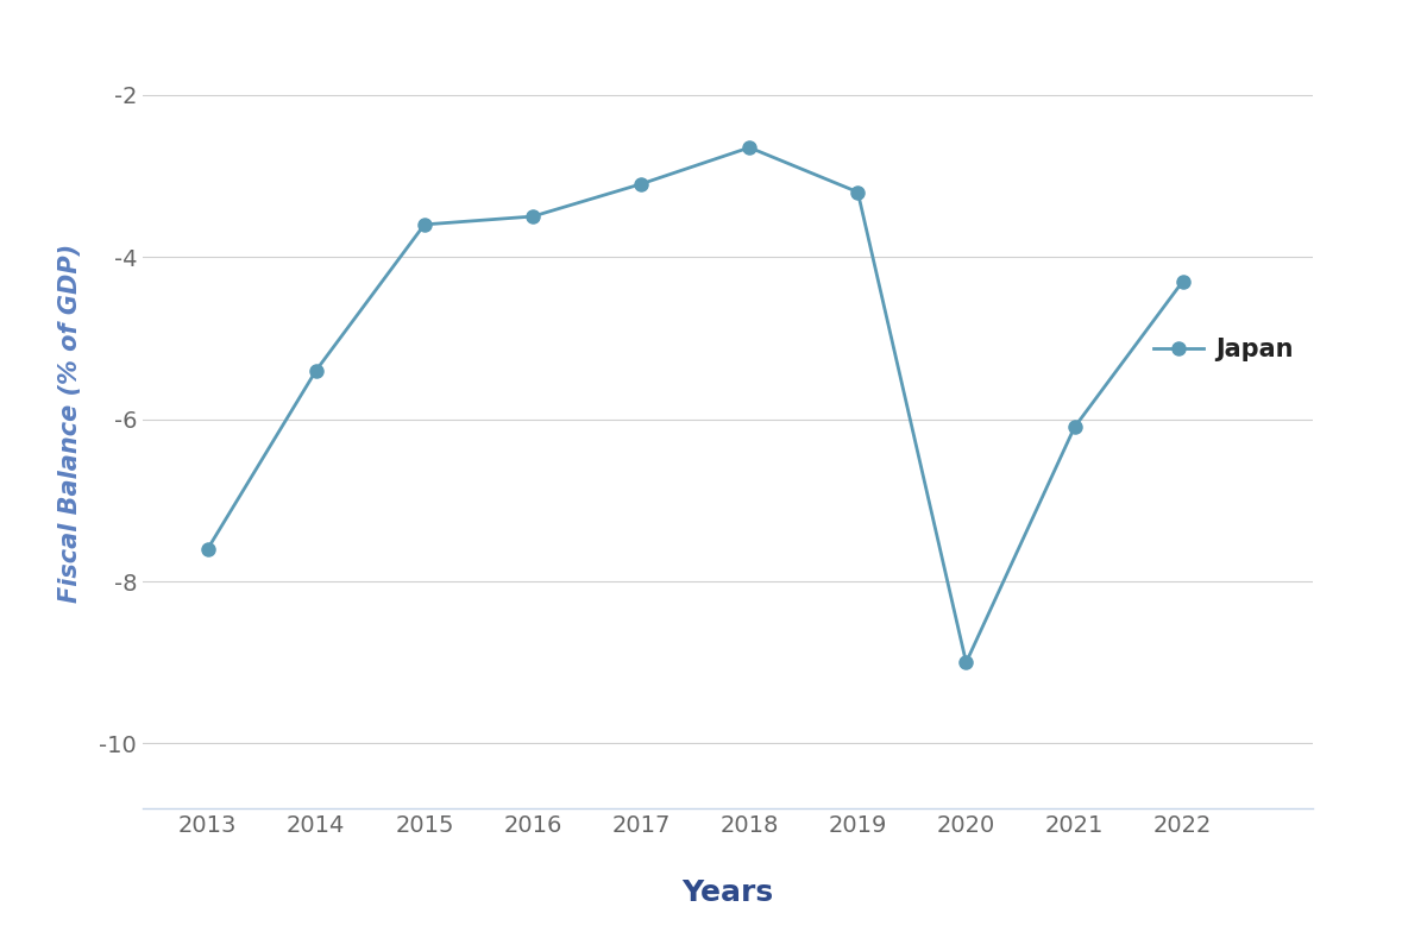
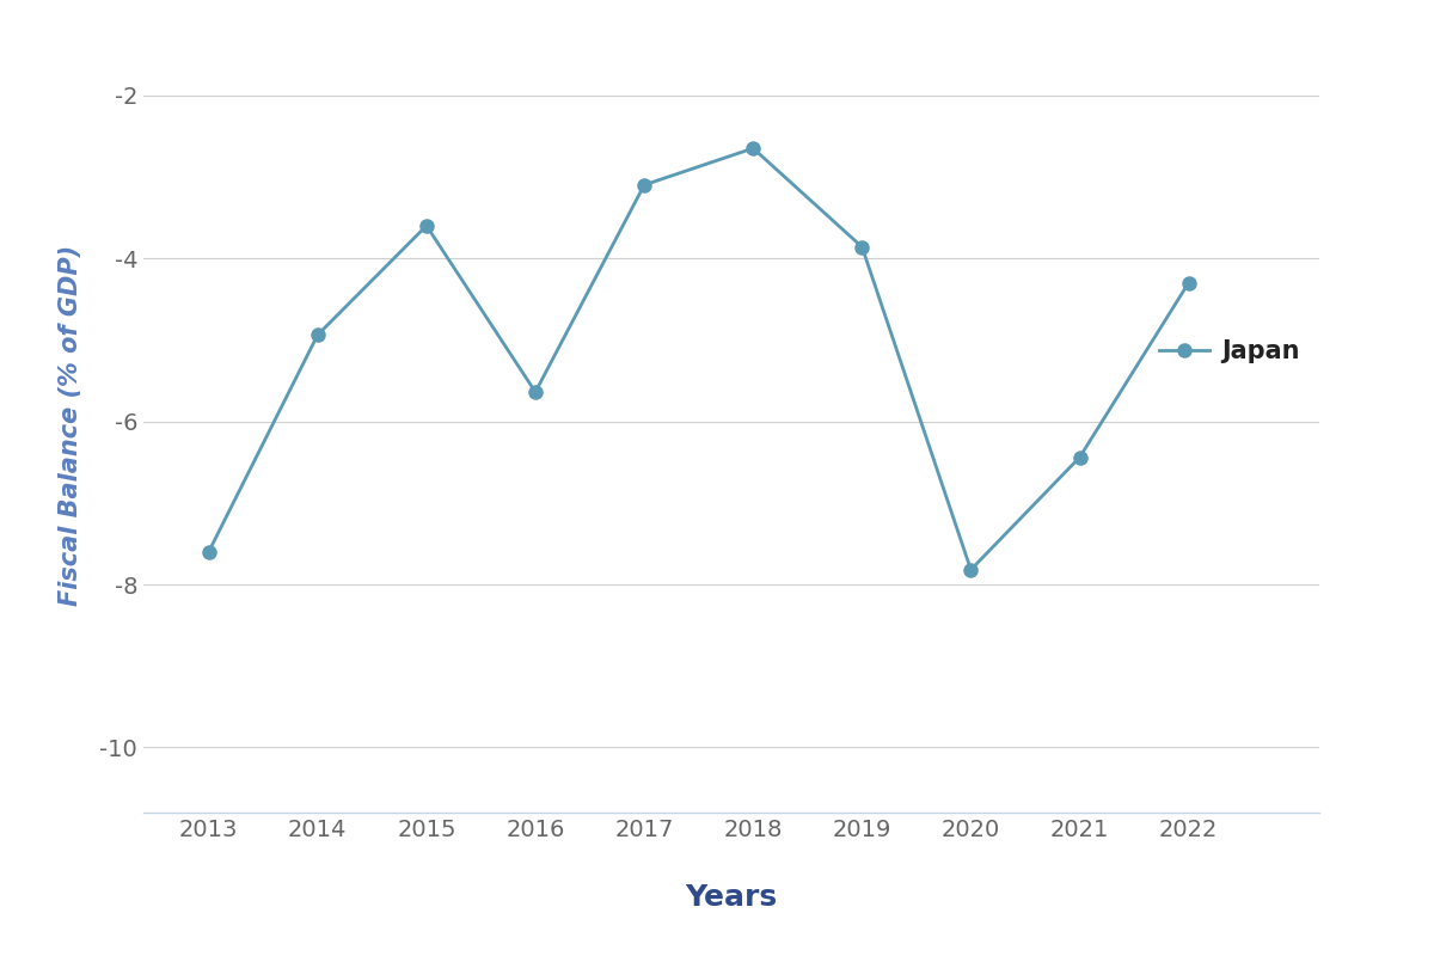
2014: -5.40 -> -4.94
2016: -3.50 -> -5.64
2019: -3.20 -> -3.86
2020: -9.00 -> -7.82
2021: -6.10 -> -6.44
